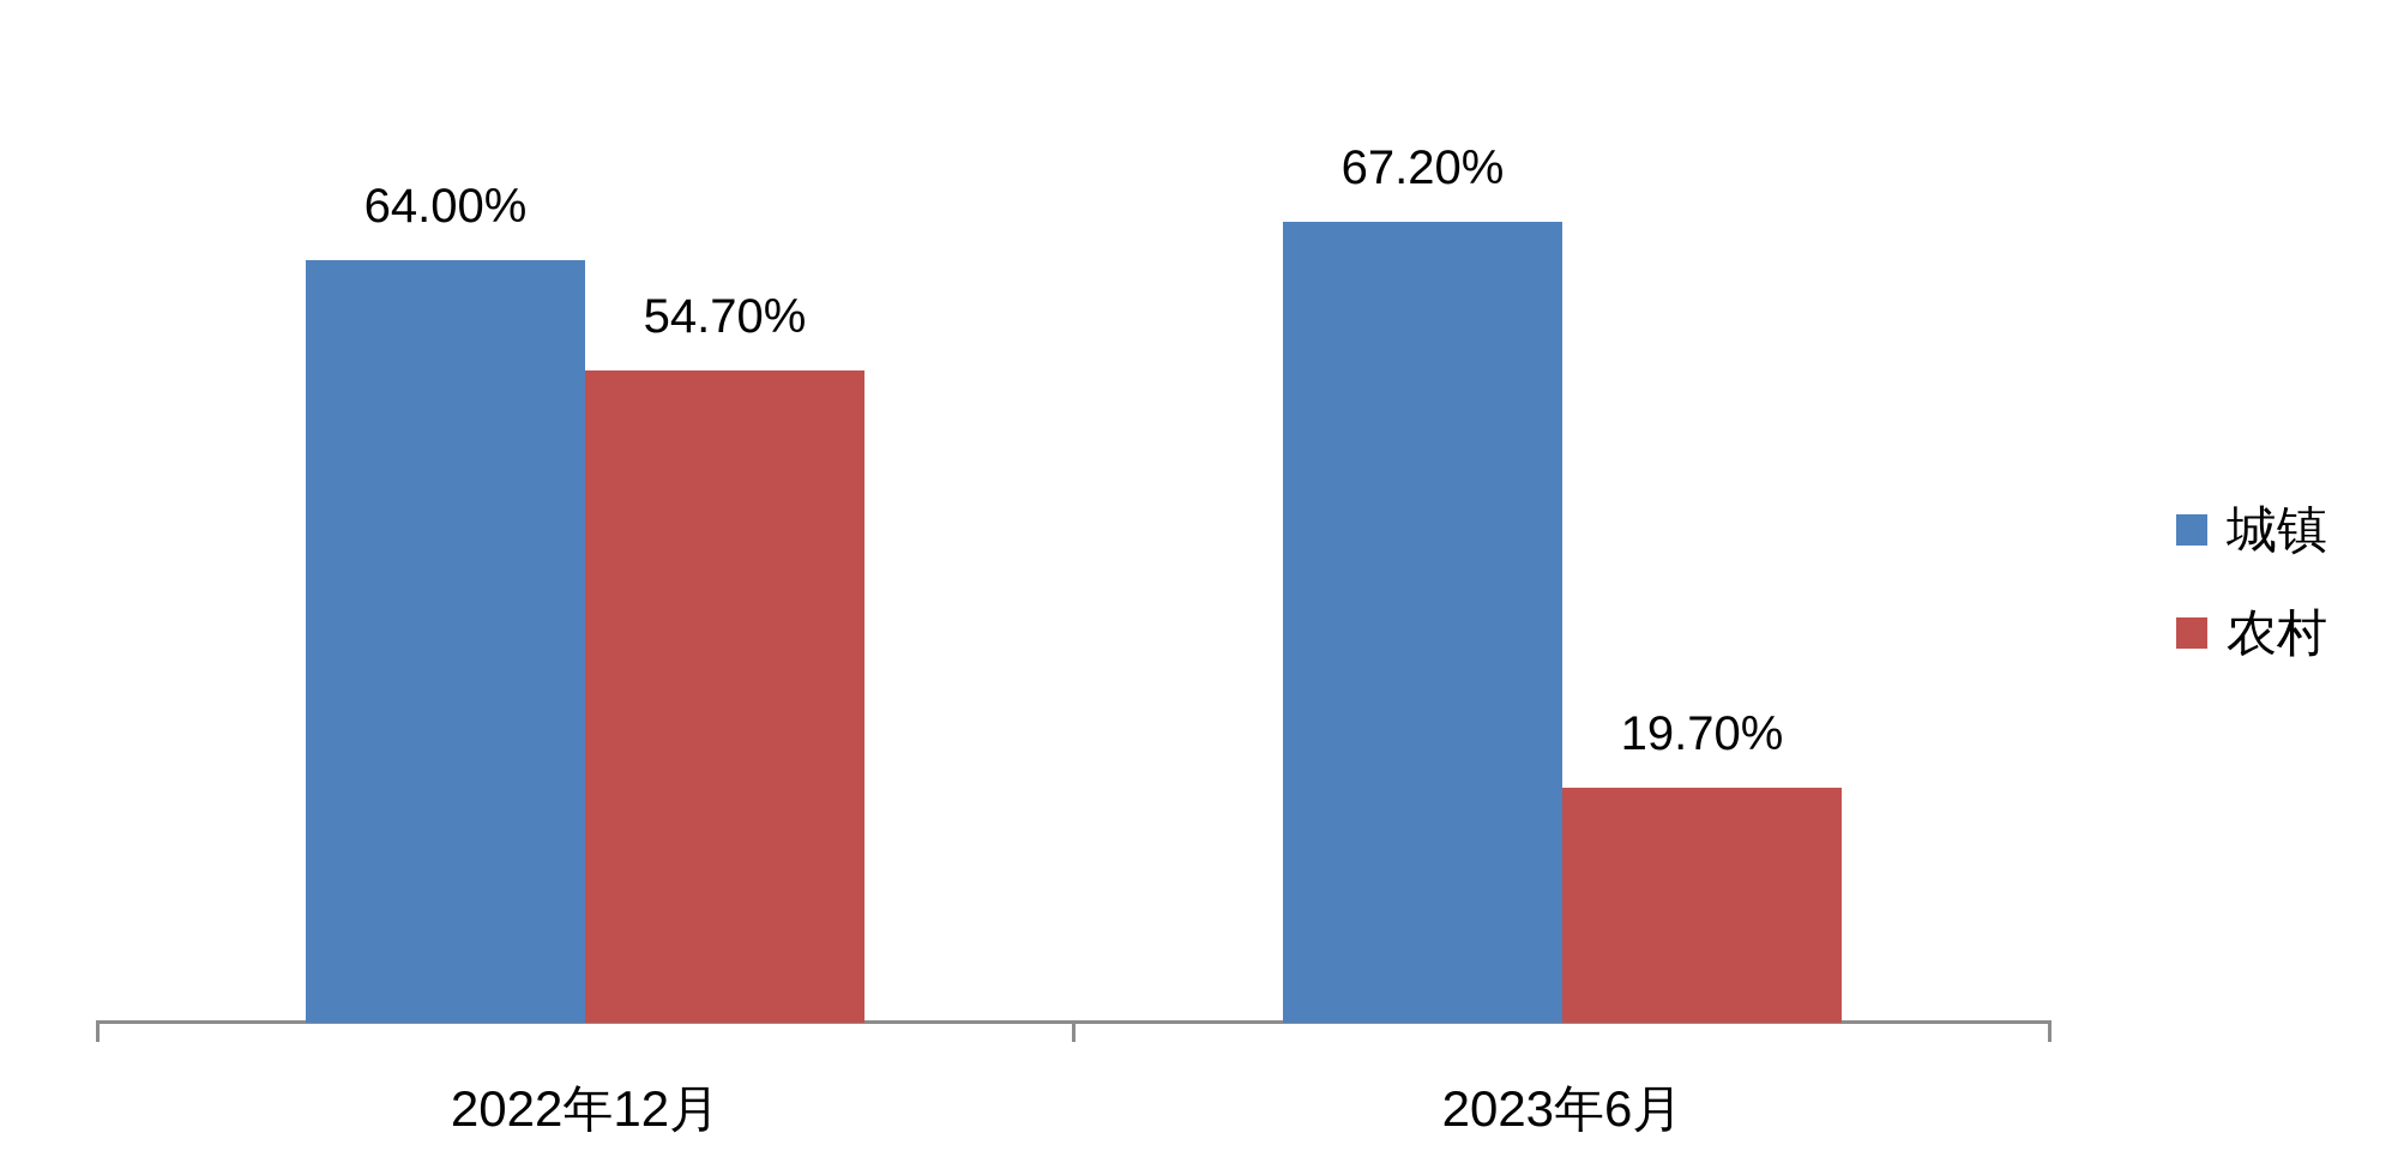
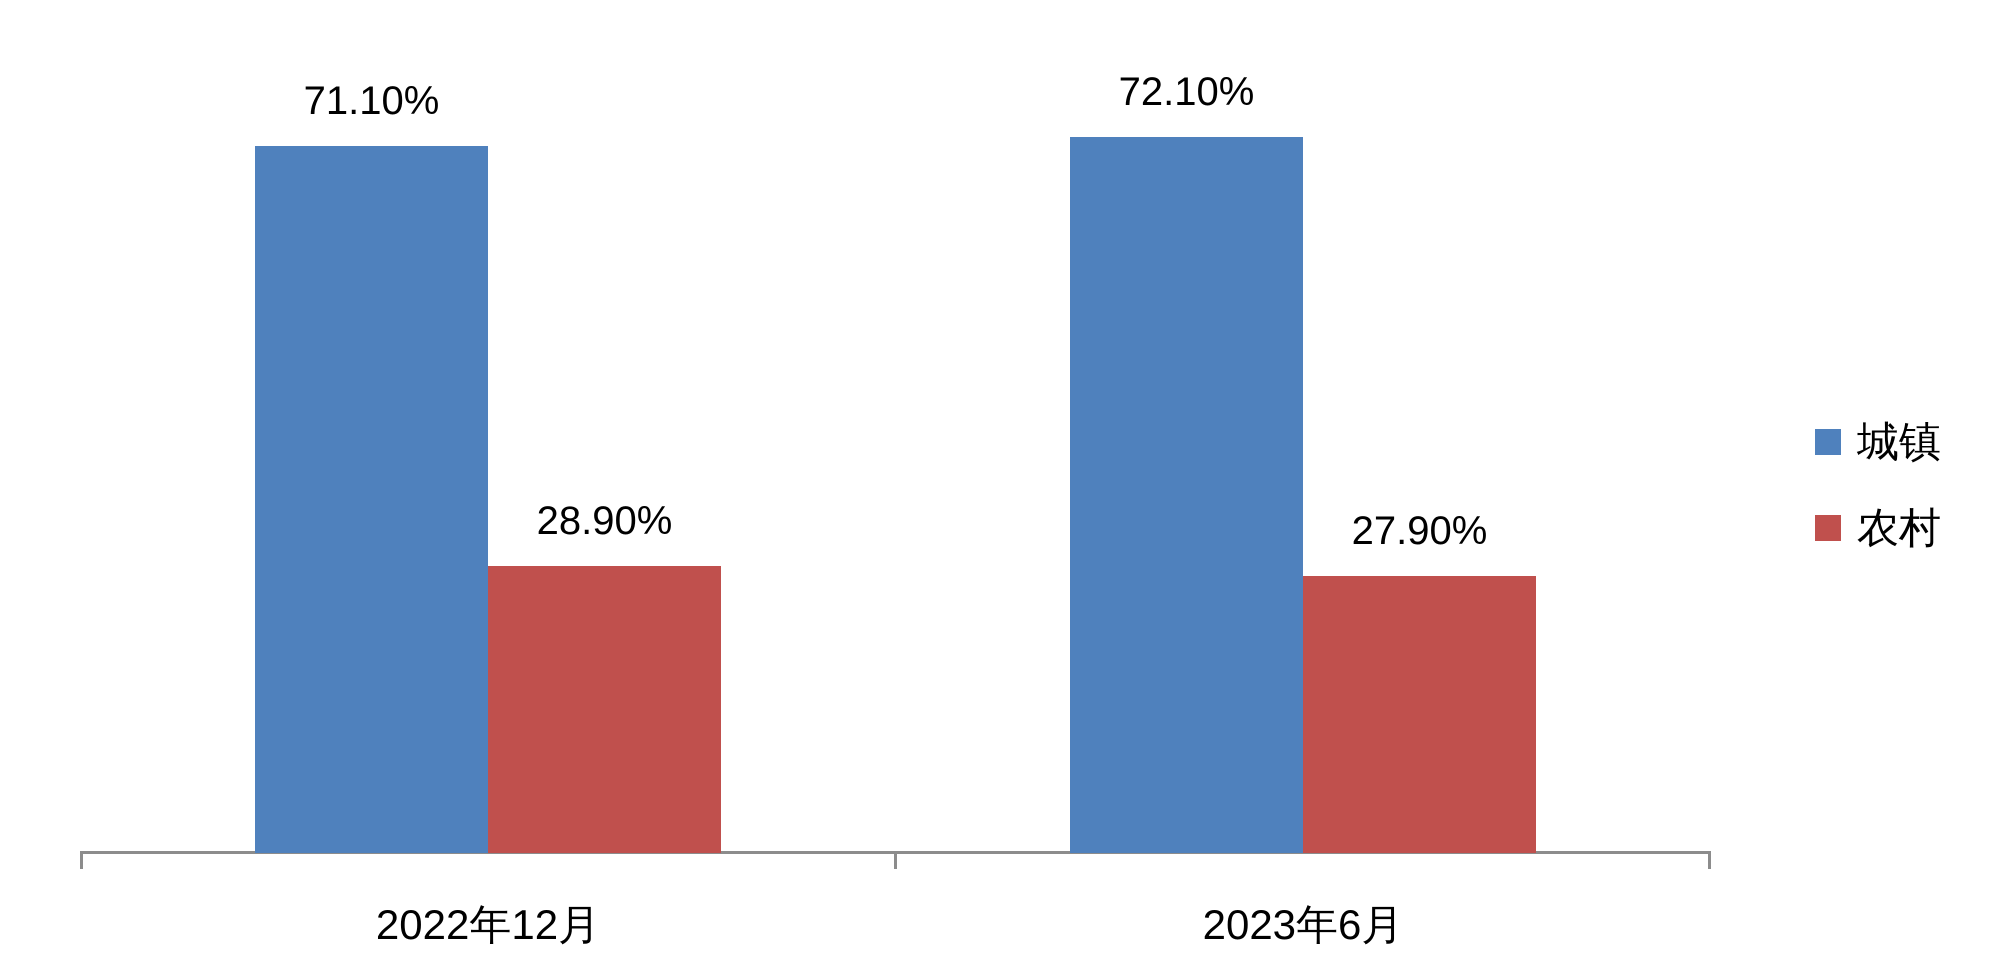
城镇/2022年12月: 64.00% -> 71.10%
农村/2022年12月: 54.70% -> 28.90%
城镇/2023年6月: 67.20% -> 72.10%
农村/2023年6月: 19.70% -> 27.90%
